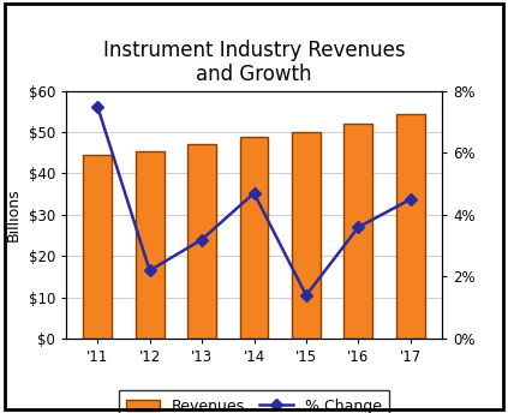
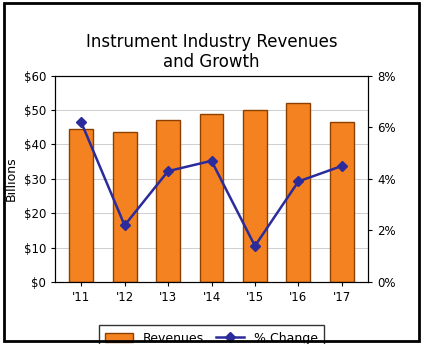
% Change/'11: 7.5% -> 6.2%
Revenues/'12: $45.5 -> $43.5
% Change/'13: 3.2% -> 4.3%
% Change/'16: 3.6% -> 3.9%
Revenues/'17: $54.5 -> $46.5
